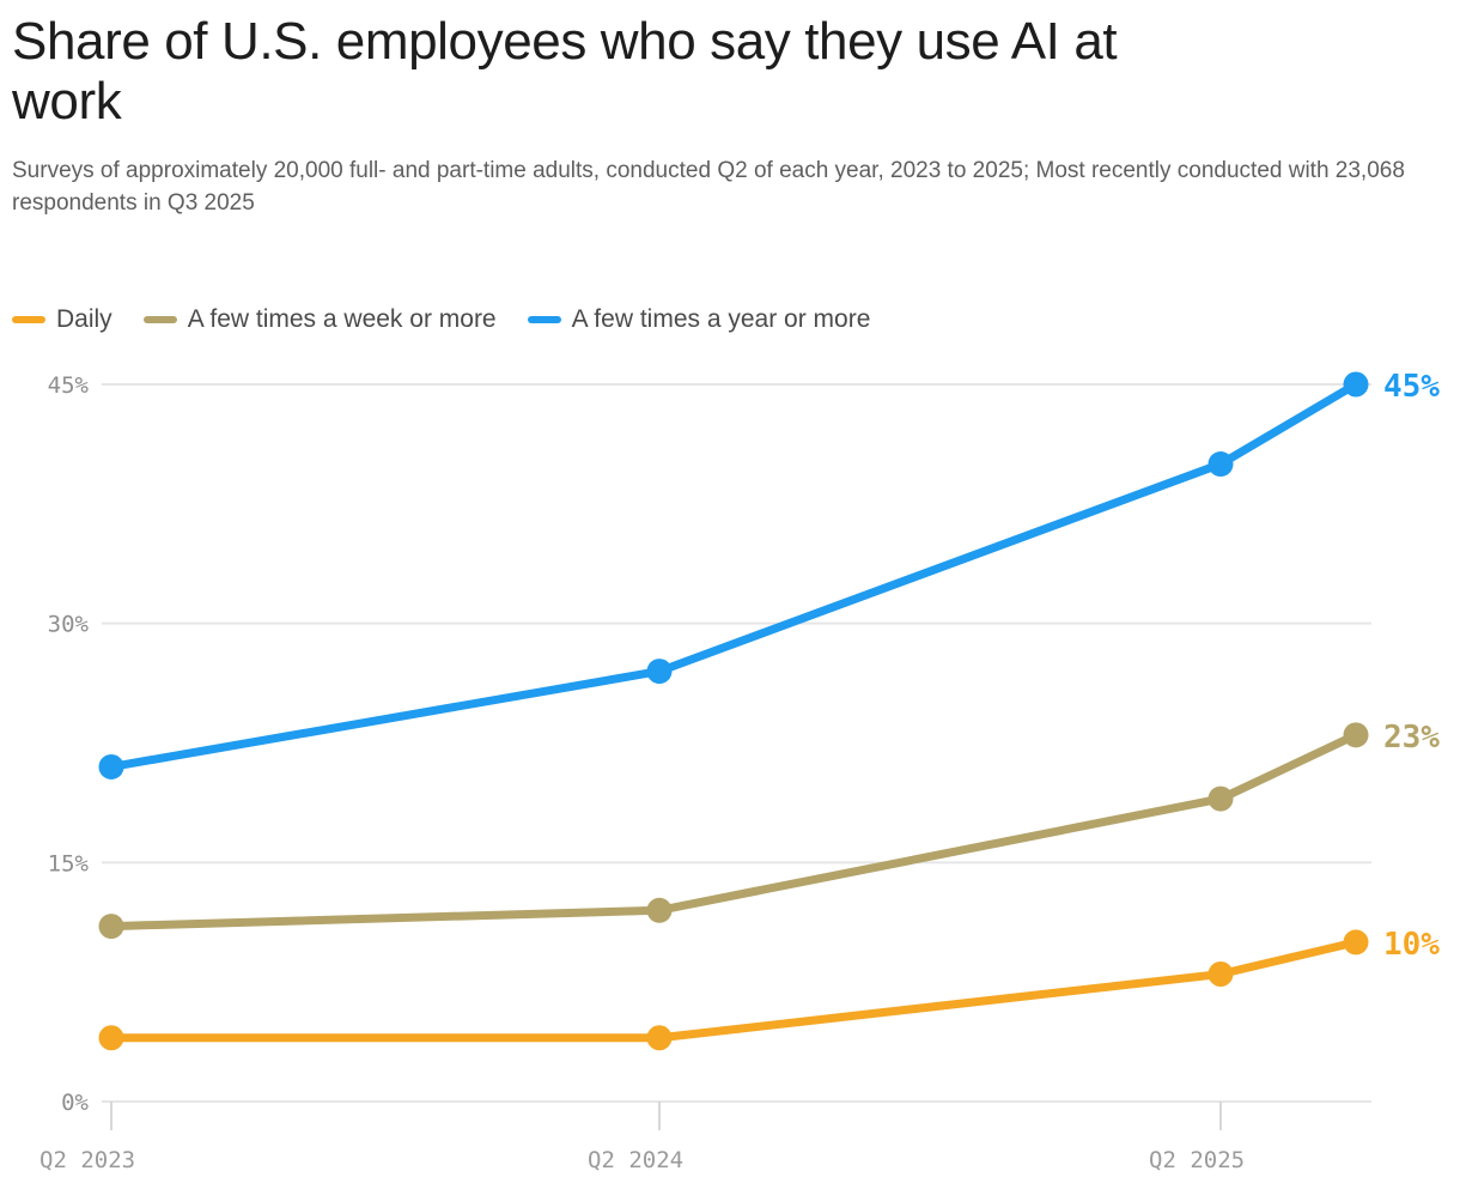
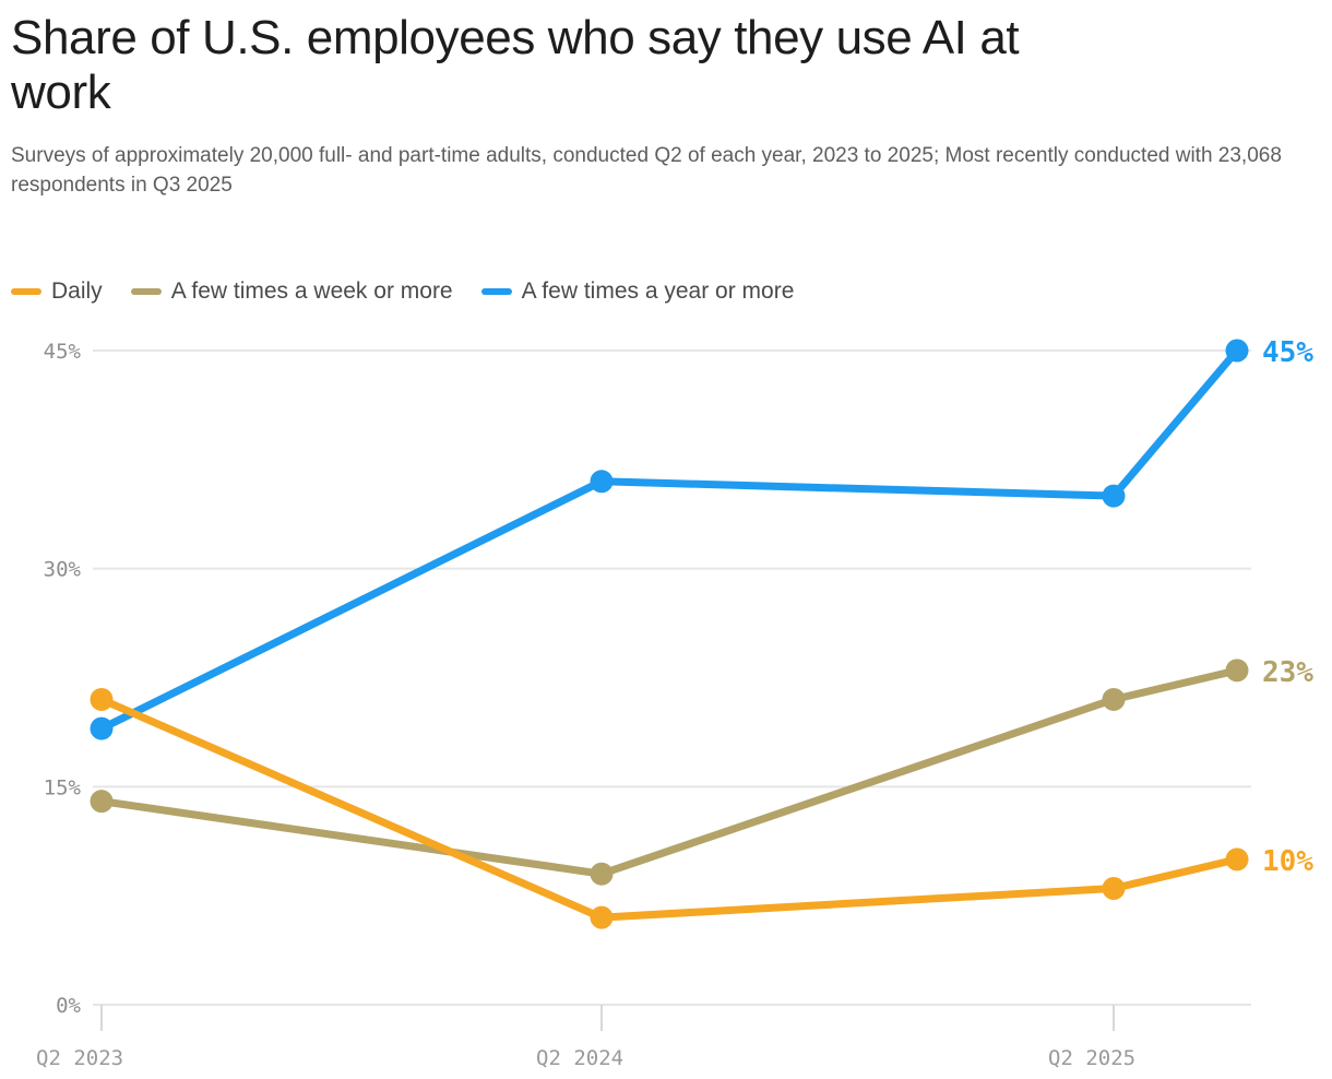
A few times a year or more/Q2 2023: 21% -> 19%
A few times a week or more/Q2 2023: 11% -> 14%
Daily/Q2 2023: 4% -> 21%
A few times a year or more/Q2 2024: 27% -> 36%
A few times a week or more/Q2 2024: 12% -> 9%
Daily/Q2 2024: 4% -> 6%
A few times a year or more/Q2 2025: 40% -> 35%
A few times a week or more/Q2 2025: 19% -> 21%
